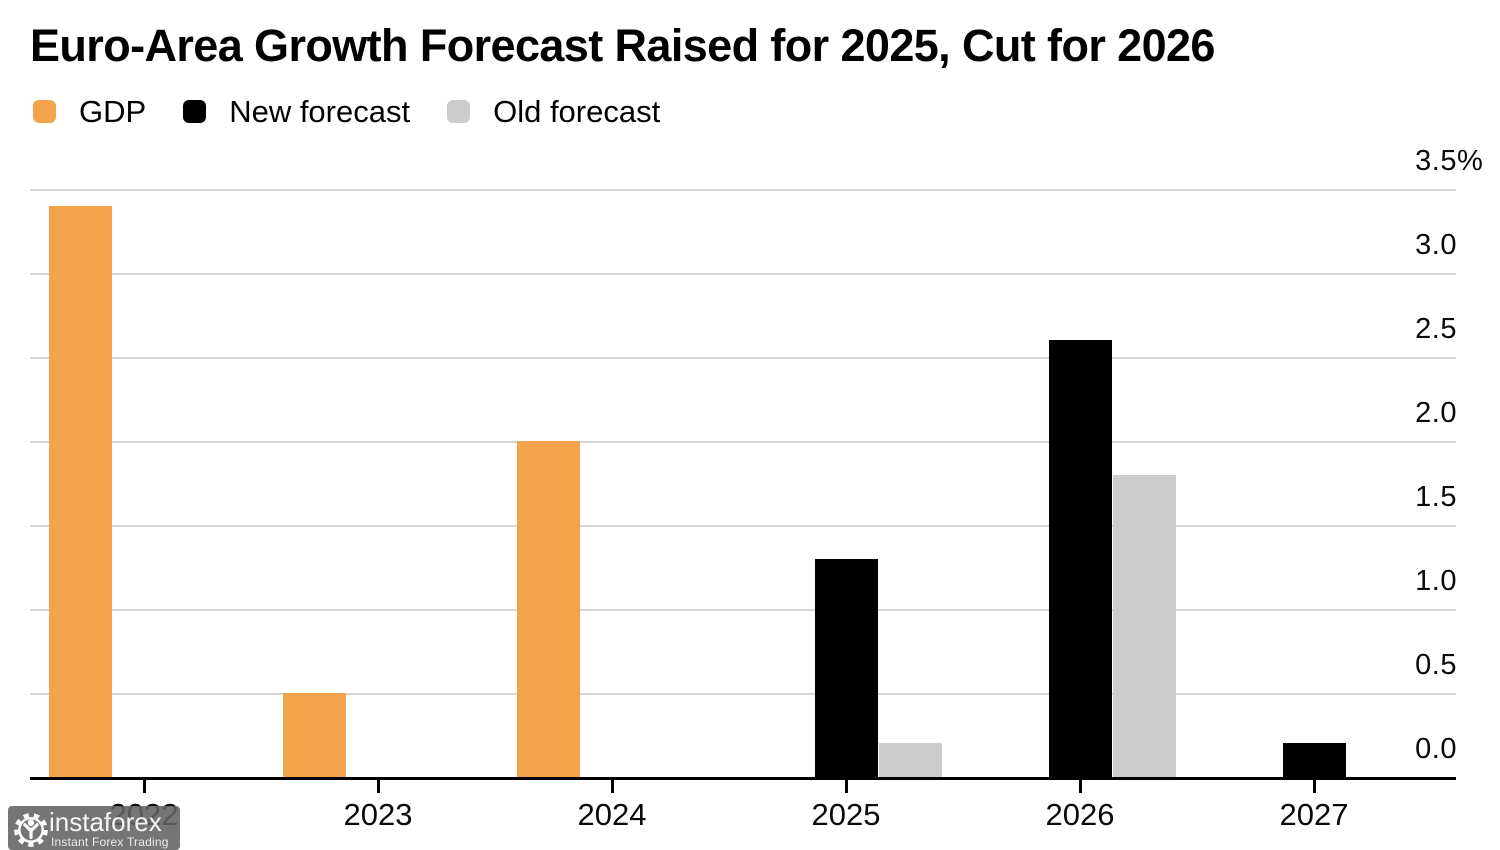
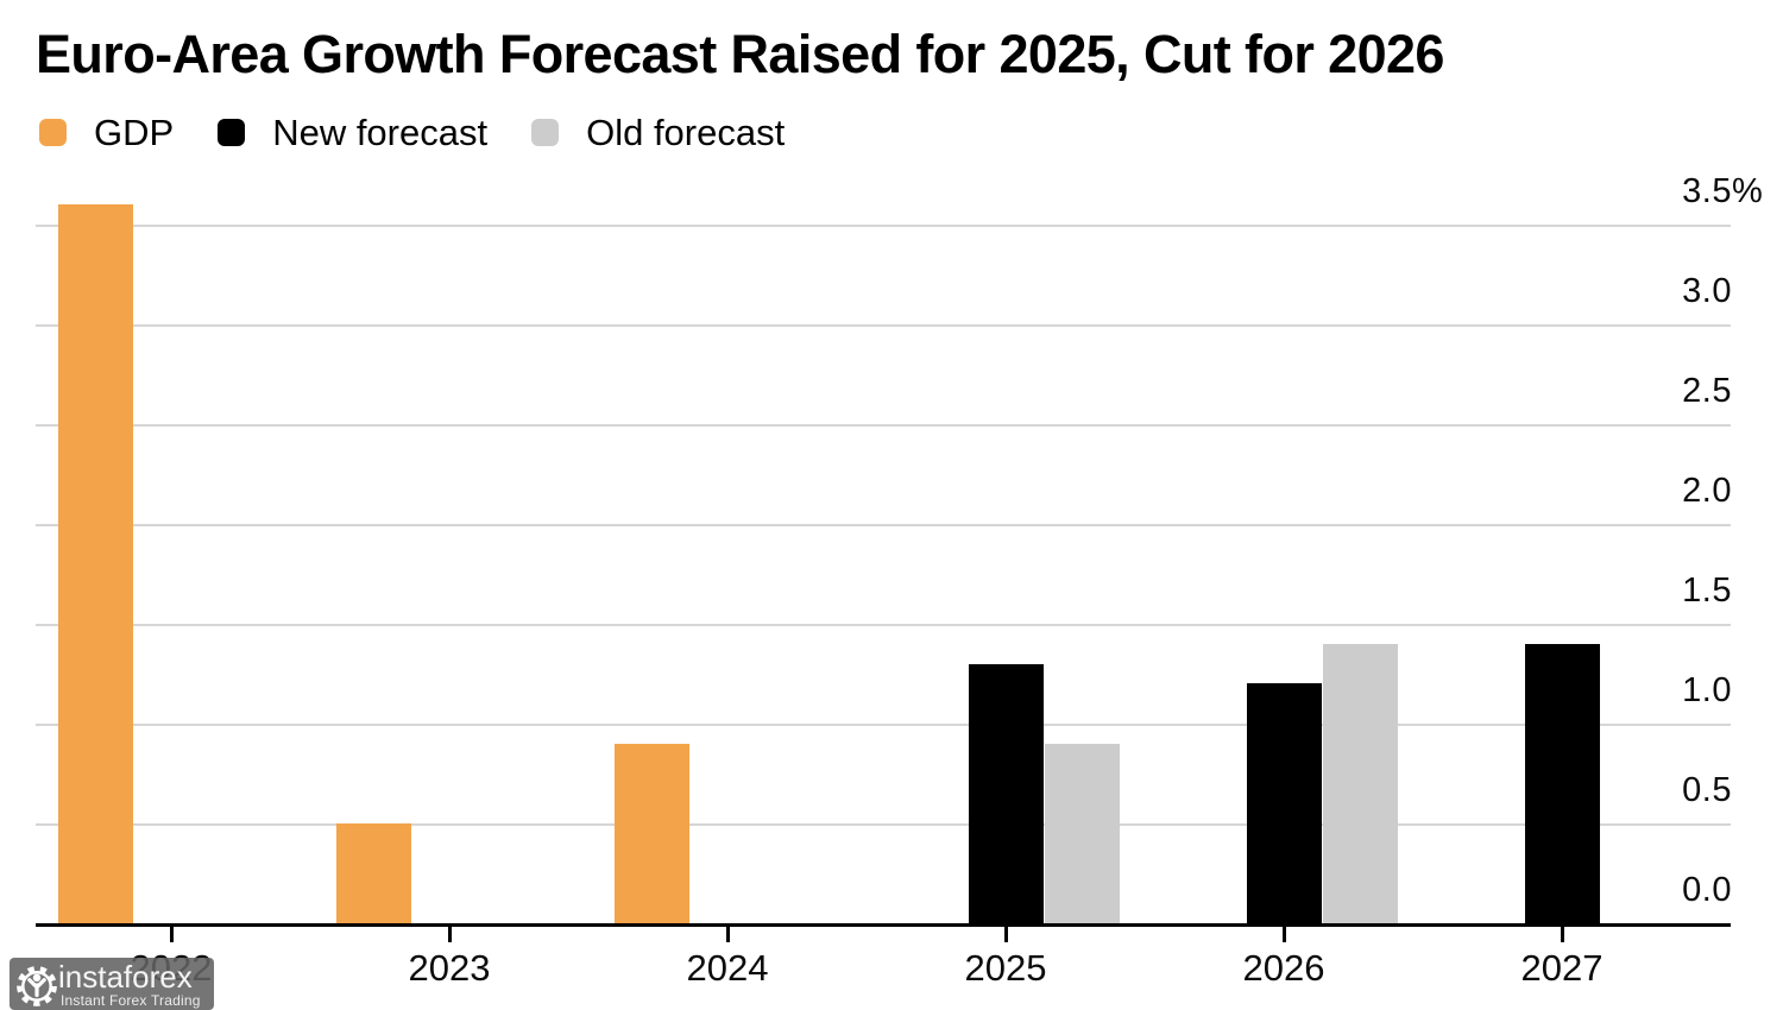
GDP/2022: 3.4 -> 3.6
GDP/2024: 2.0 -> 0.9
Old forecast/2025: 0.2 -> 0.9
New forecast/2026: 2.6 -> 1.2
Old forecast/2026: 1.8 -> 1.4
New forecast/2027: 0.2 -> 1.4
